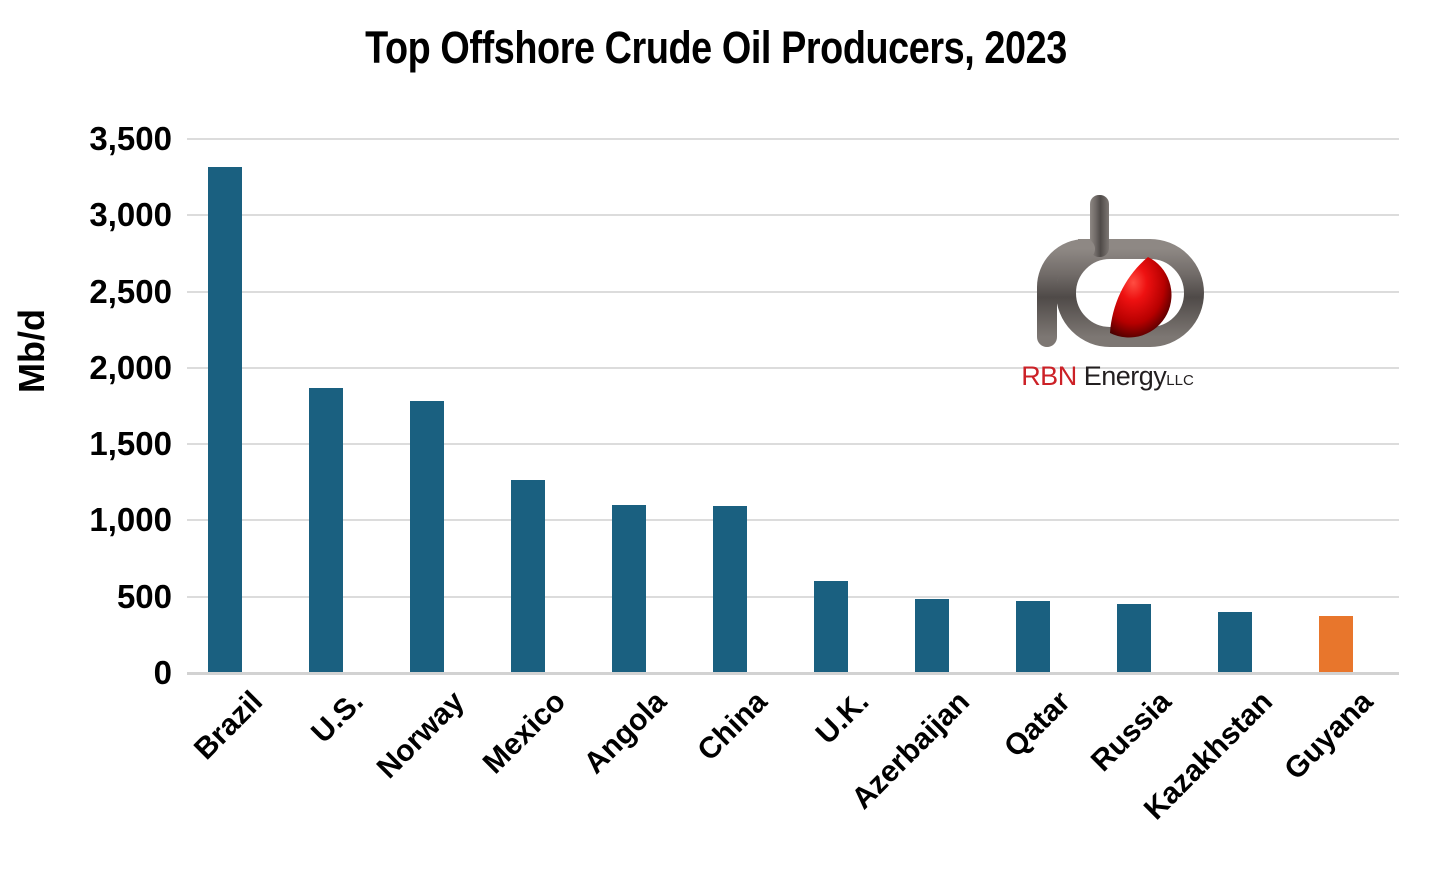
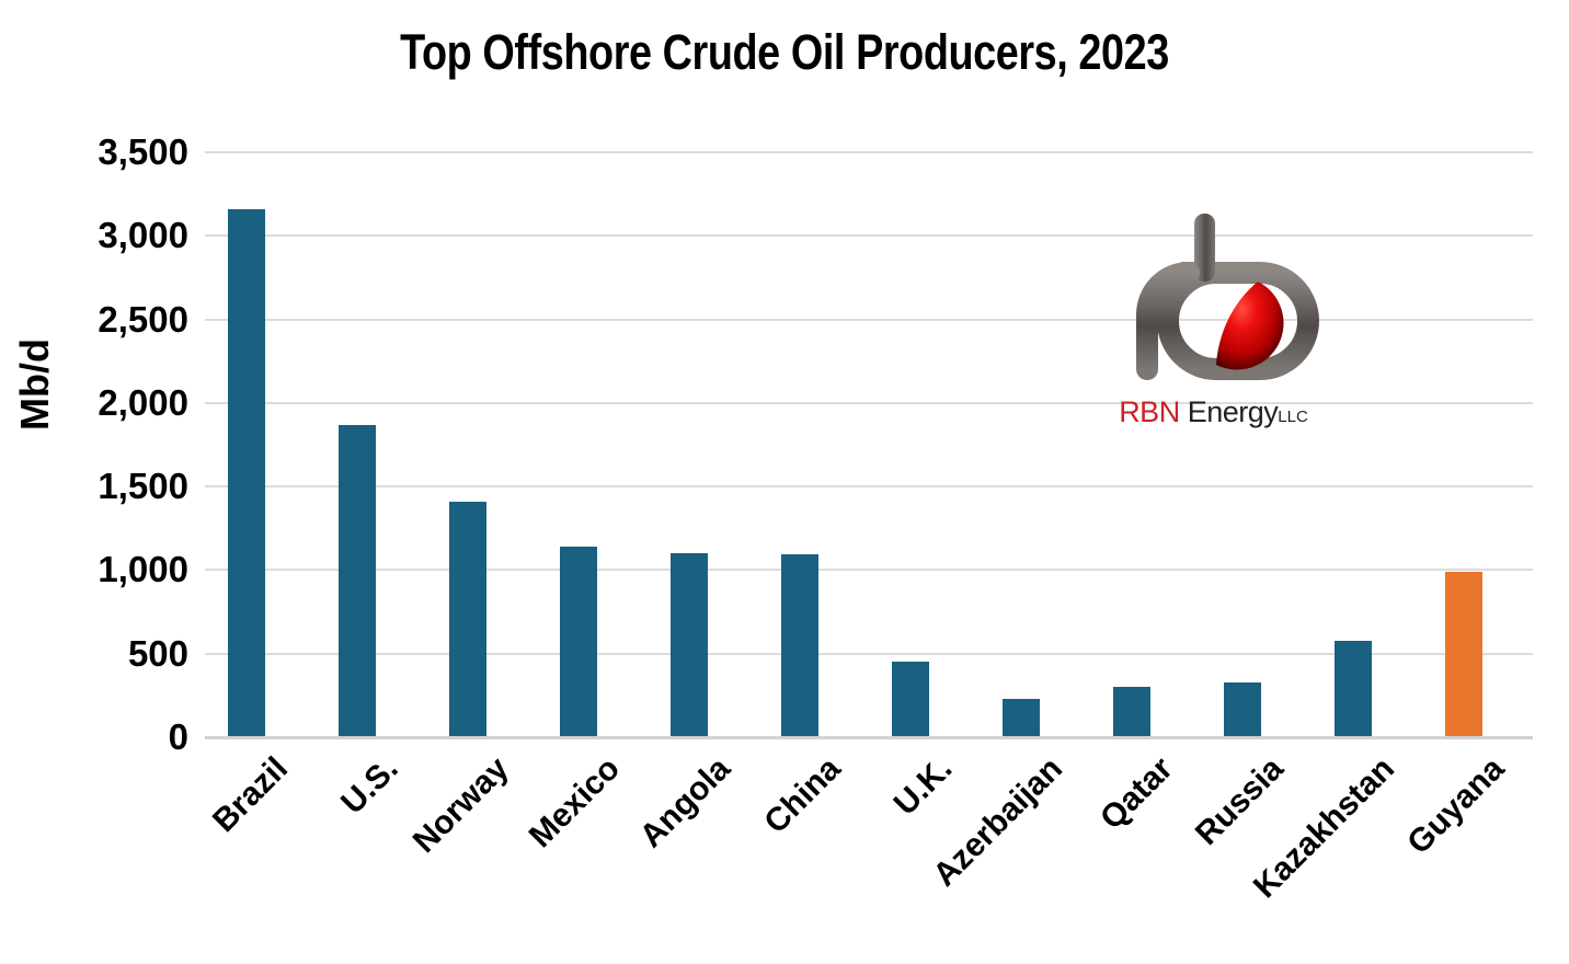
Brazil: 3320 -> 3160
Norway: 1780 -> 1410
Mexico: 1260 -> 1140
U.K.: 600 -> 450
Azerbaijan: 480 -> 230
Qatar: 470 -> 300
Russia: 450 -> 330
Kazakhstan: 400 -> 580
Guyana: 380 -> 990
